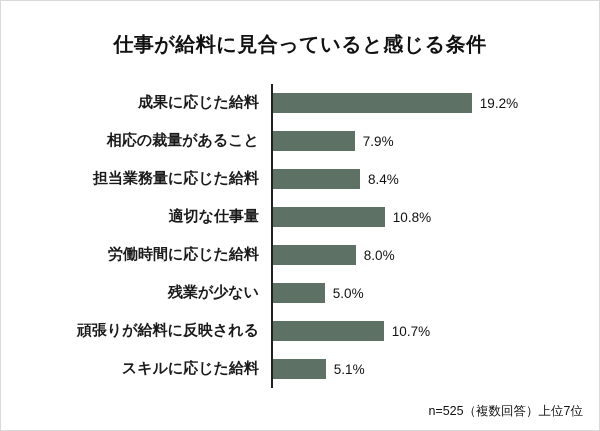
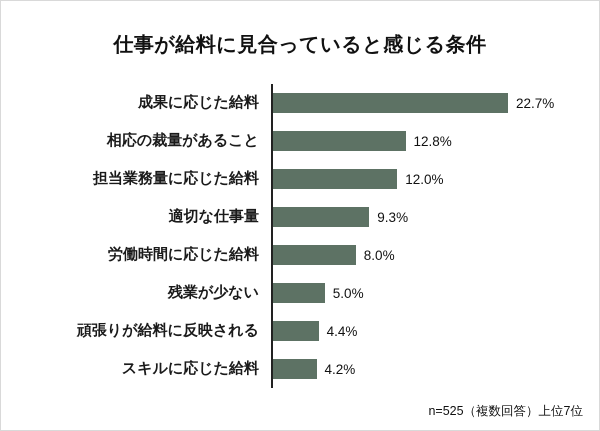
成果に応じた給料: 19.2% -> 22.7%
相応の裁量があること: 7.9% -> 12.8%
担当業務量に応じた給料: 8.4% -> 12.0%
適切な仕事量: 10.8% -> 9.3%
頑張りが給料に反映される: 10.7% -> 4.4%
スキルに応じた給料: 5.1% -> 4.2%
